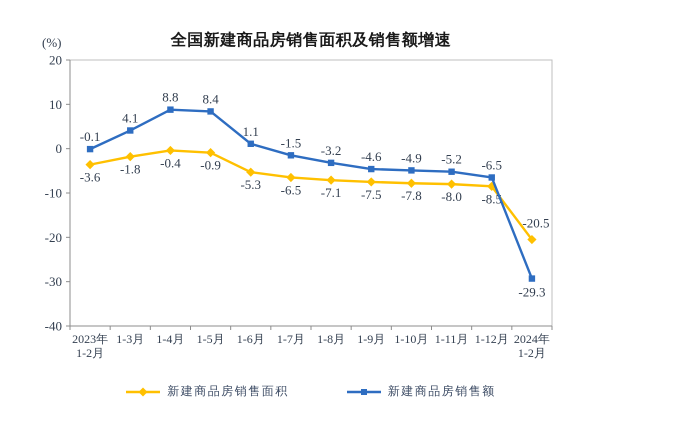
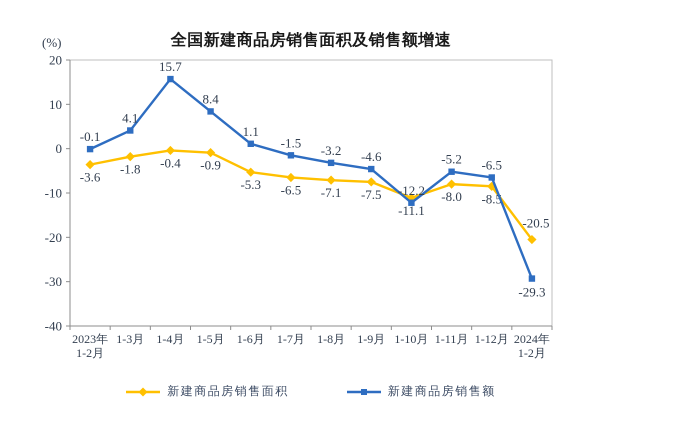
新建商品房销售额/1-4月: 8.8 -> 15.7
新建商品房销售面积/1-10月: -7.8 -> -11.1
新建商品房销售额/1-10月: -4.9 -> -12.2
